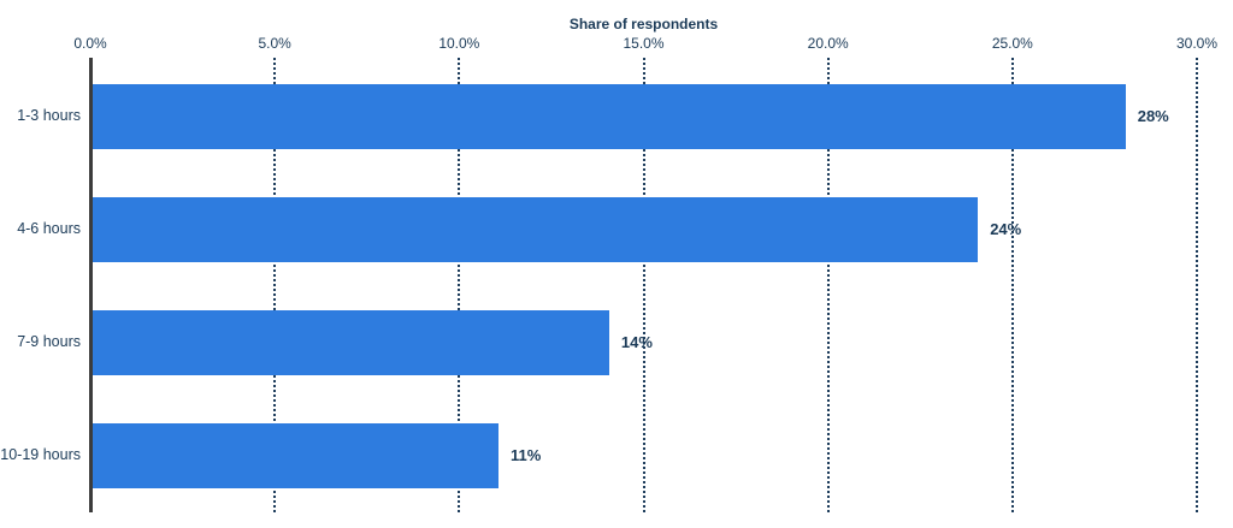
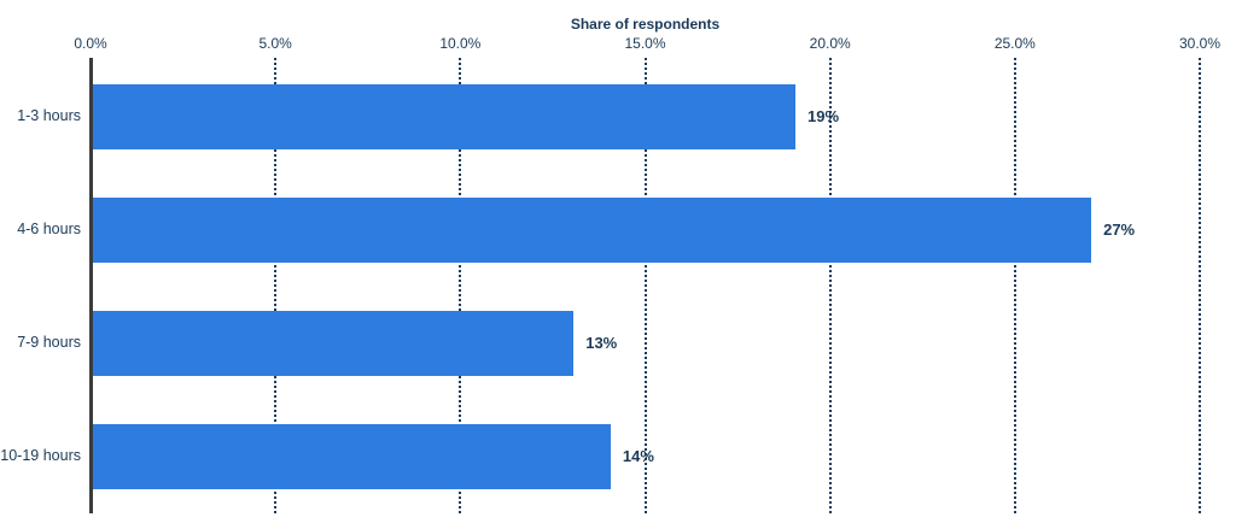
1-3 hours: 28% -> 19%
4-6 hours: 24% -> 27%
7-9 hours: 14% -> 13%
10-19 hours: 11% -> 14%
